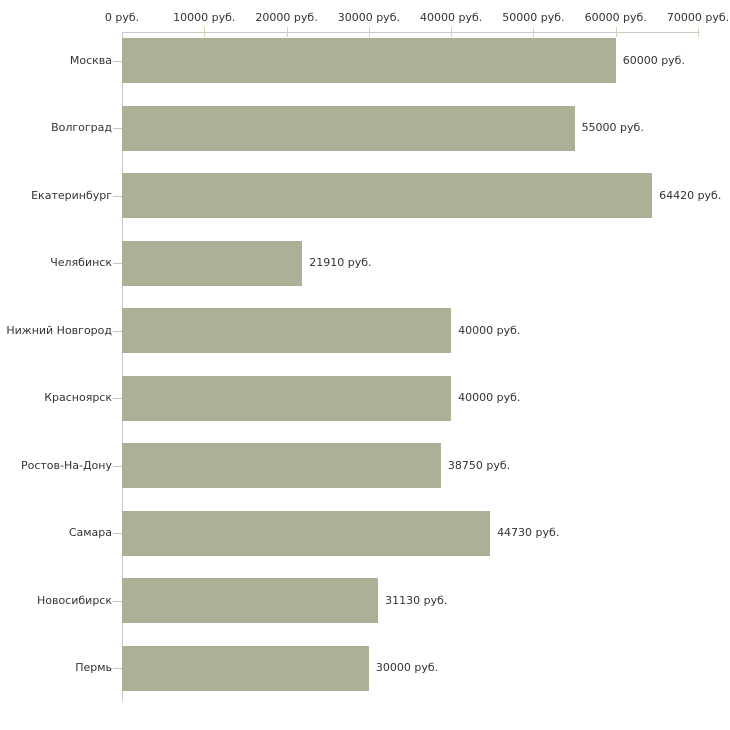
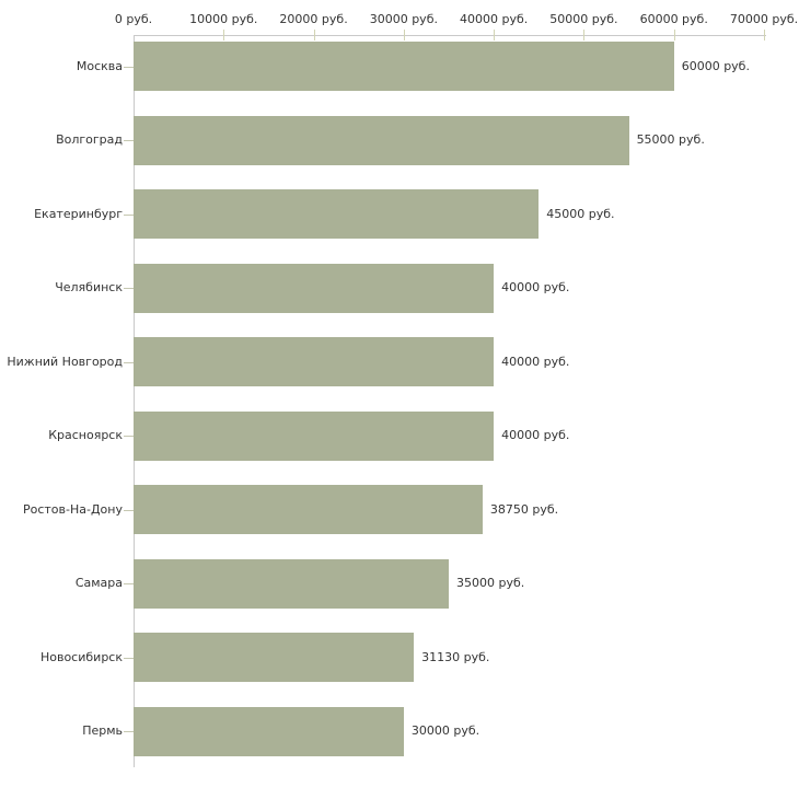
Екатеринбург: 64420 -> 45000
Челябинск: 21910 -> 40000
Самара: 44730 -> 35000
